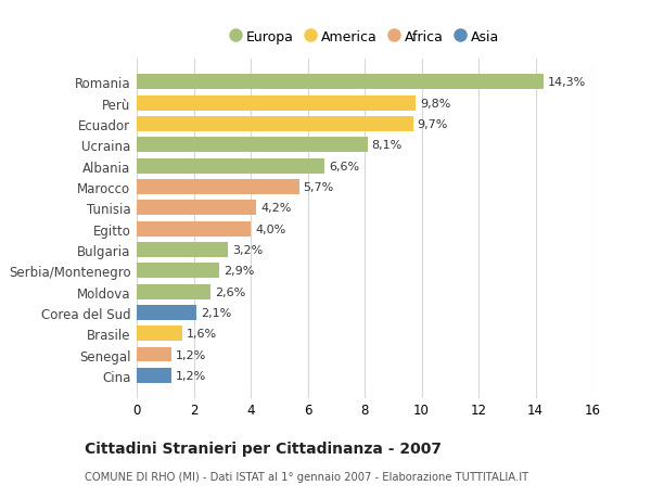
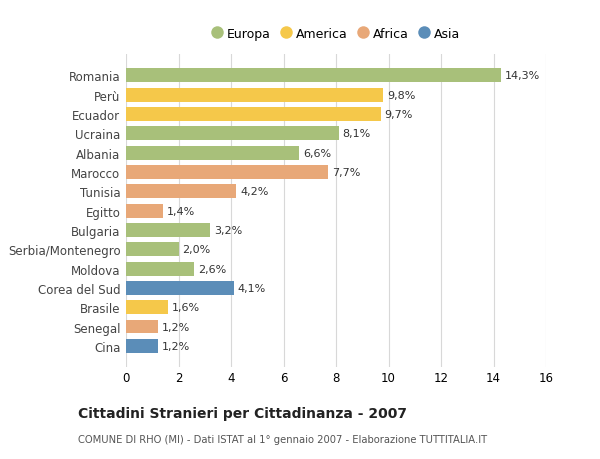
Marocco: 5,7% -> 7,7%
Egitto: 4,0% -> 1,4%
Serbia/Montenegro: 2,9% -> 2,0%
Corea del Sud: 2,1% -> 4,1%
